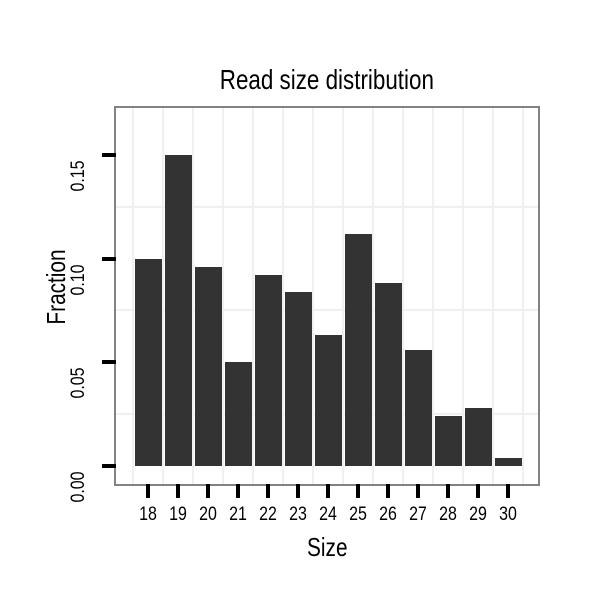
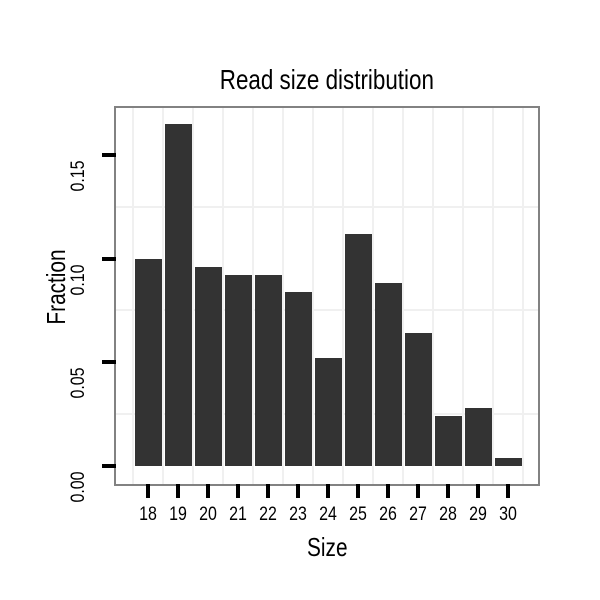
19: 0.150 -> 0.165
21: 0.050 -> 0.092
24: 0.063 -> 0.052
27: 0.056 -> 0.064
